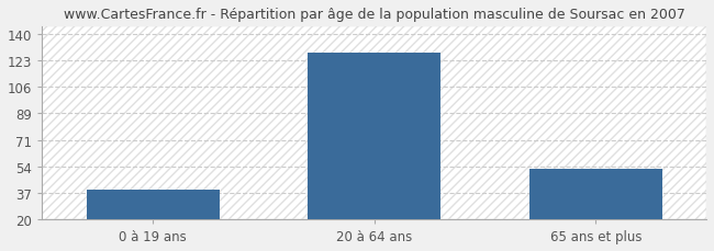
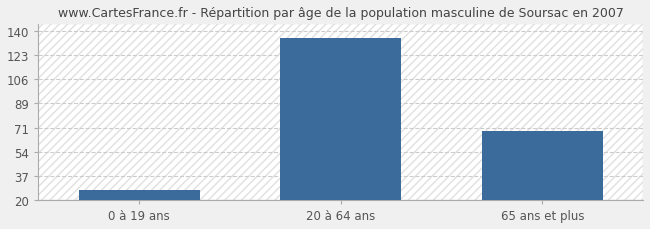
0 à 19 ans: 39 -> 27
20 à 64 ans: 128 -> 135
65 ans et plus: 53 -> 69
